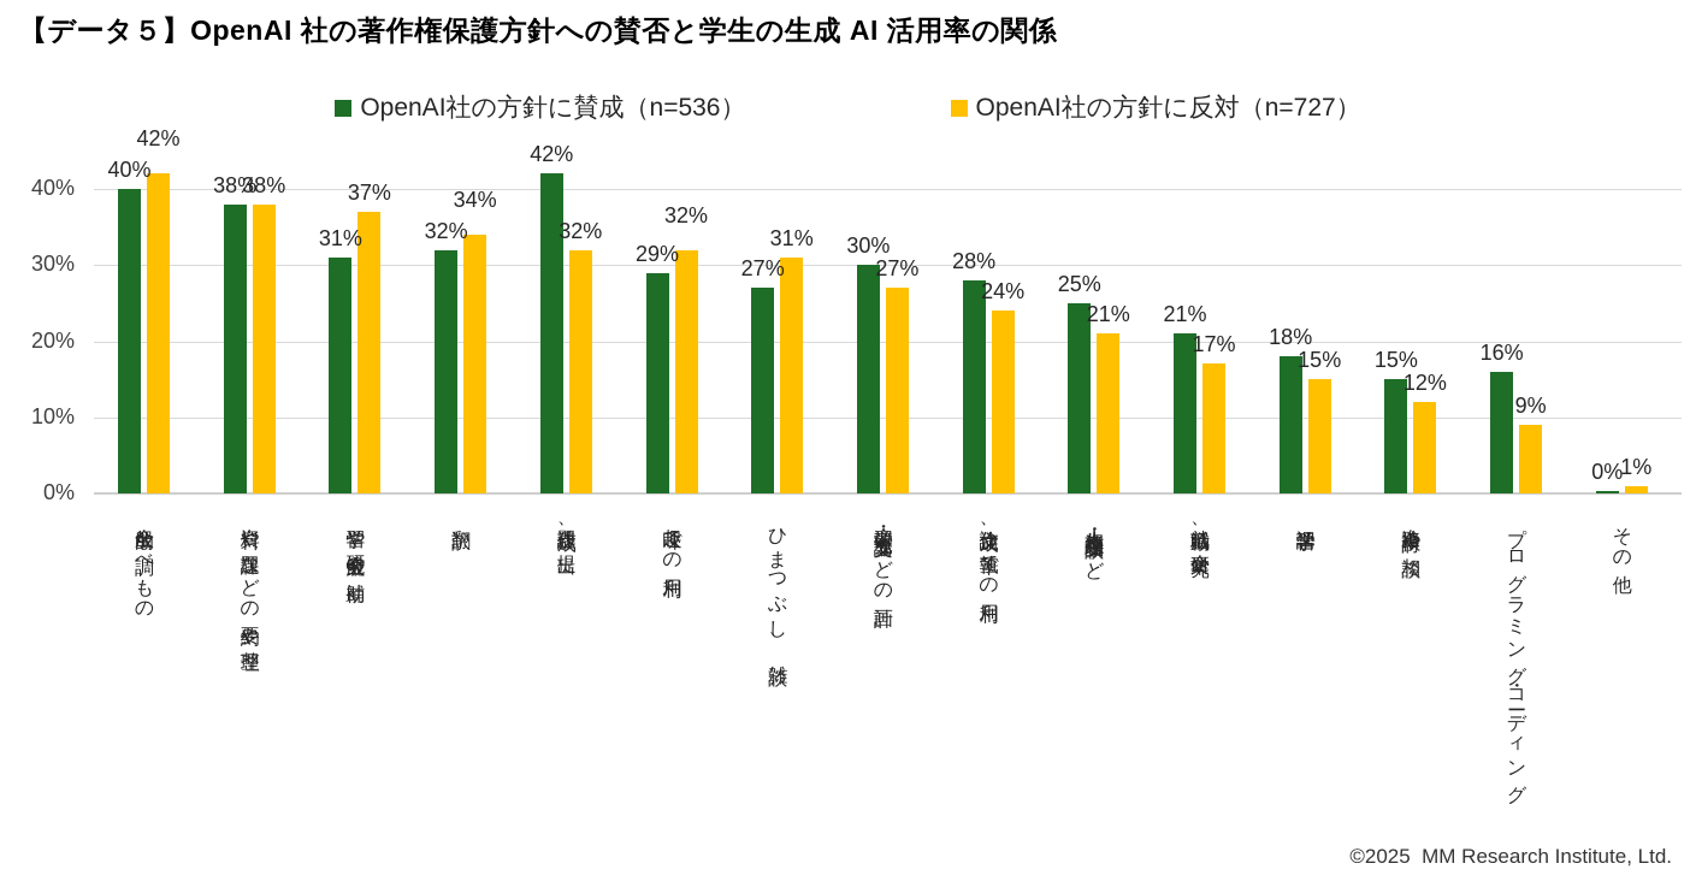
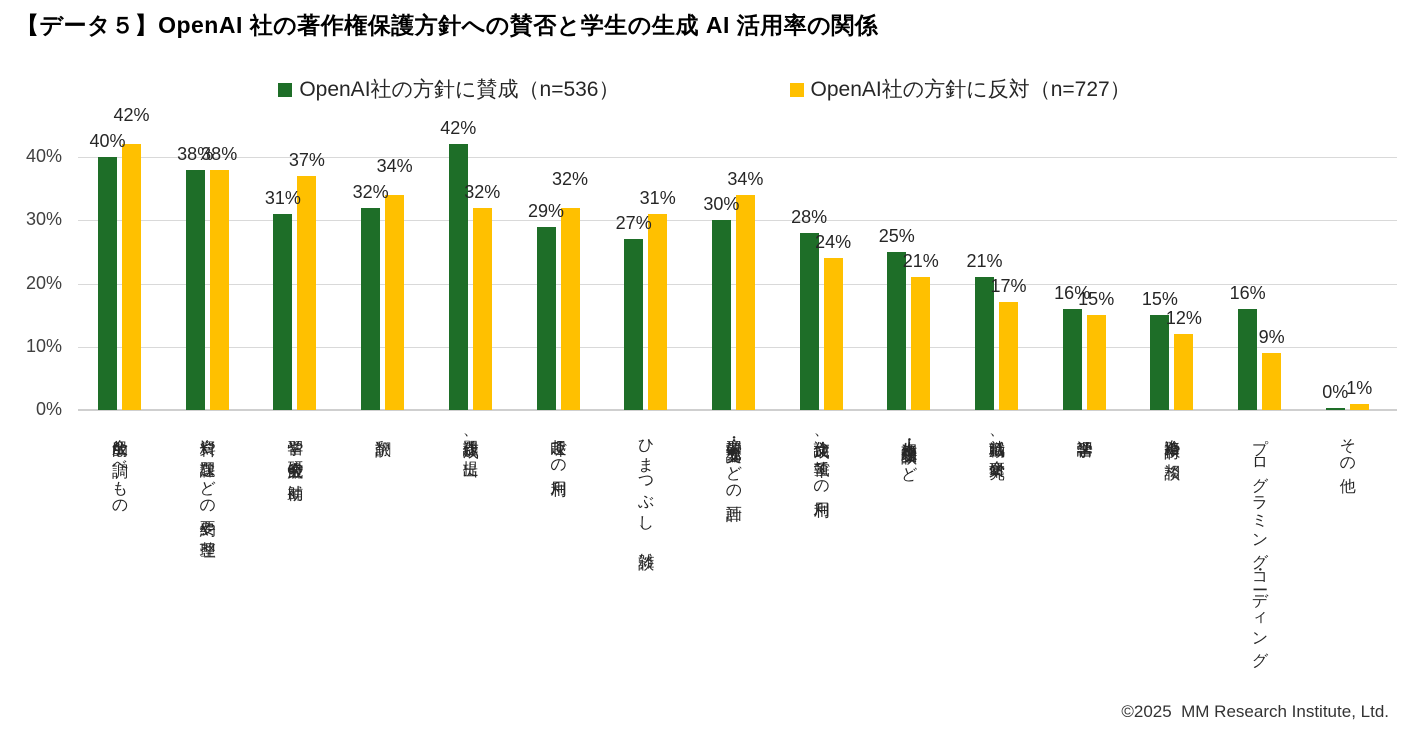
OpenAI社の方針に反対（n=727）/学習・研究・論文などの計画: 27% -> 34%
OpenAI社の方針に賛成（n=536）/語学学習: 18% -> 16%
